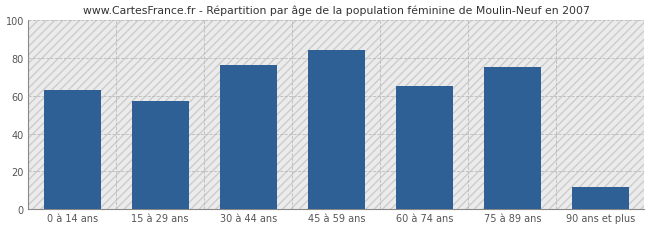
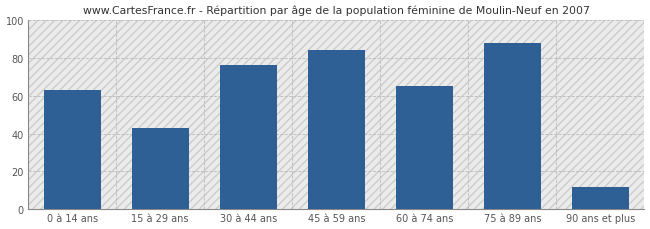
15 à 29 ans: 57 -> 43
75 à 89 ans: 75 -> 88
